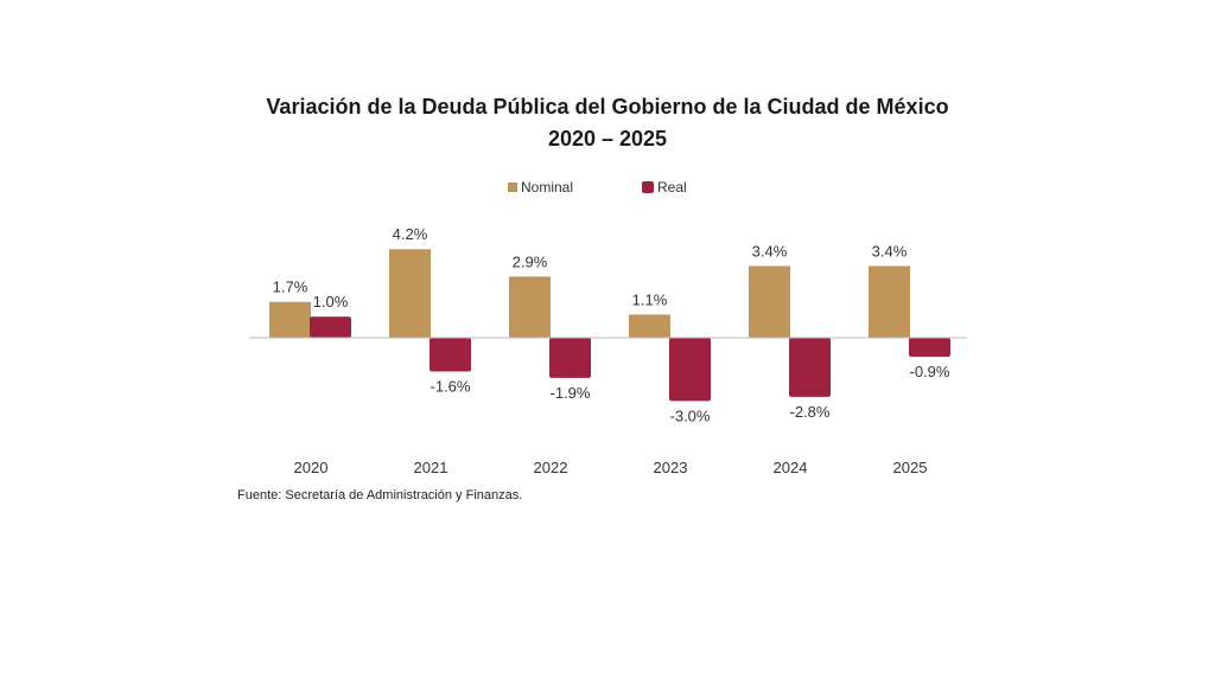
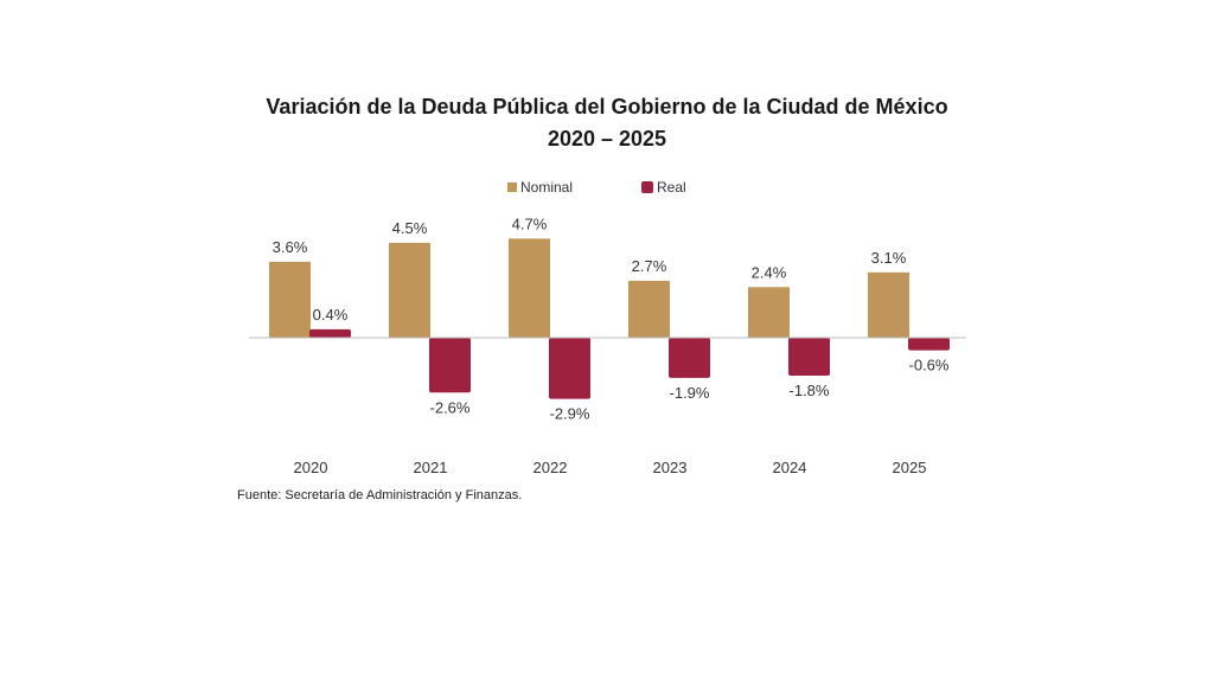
Nominal/2020: 1.7% -> 3.6%
Real/2020: 1.0% -> 0.4%
Nominal/2021: 4.2% -> 4.5%
Real/2021: -1.6% -> -2.6%
Nominal/2022: 2.9% -> 4.7%
Real/2022: -1.9% -> -2.9%
Nominal/2023: 1.1% -> 2.7%
Real/2023: -3.0% -> -1.9%
Nominal/2024: 3.4% -> 2.4%
Real/2024: -2.8% -> -1.8%
Nominal/2025: 3.4% -> 3.1%
Real/2025: -0.9% -> -0.6%
